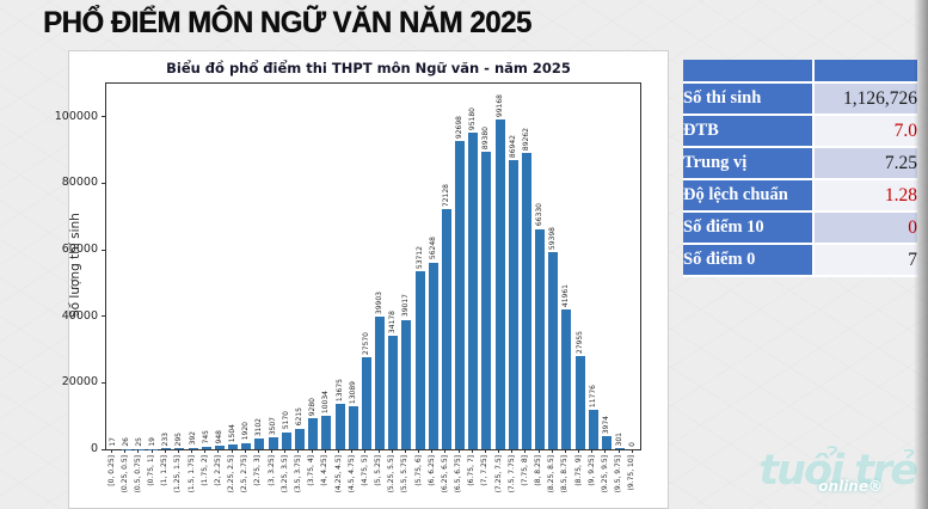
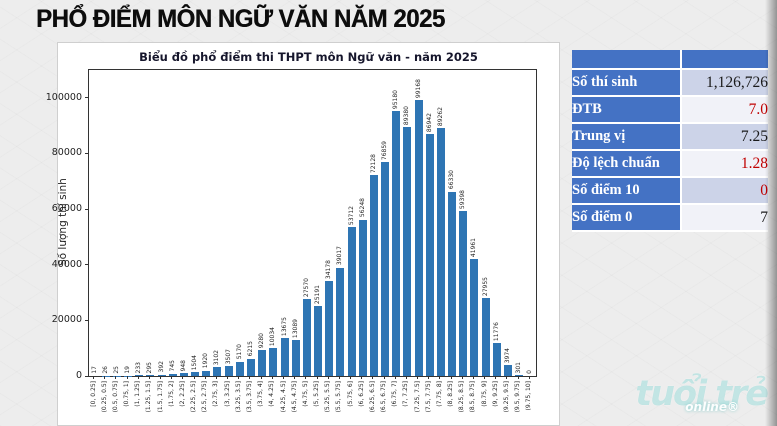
(5, 5.25]: 39903 -> 25191
(6.5, 6.75]: 92698 -> 76859
